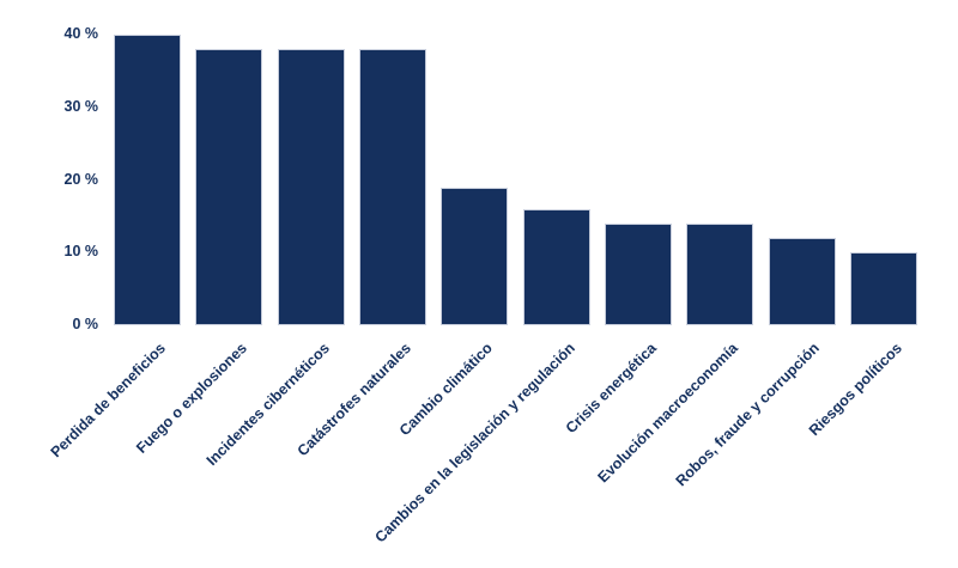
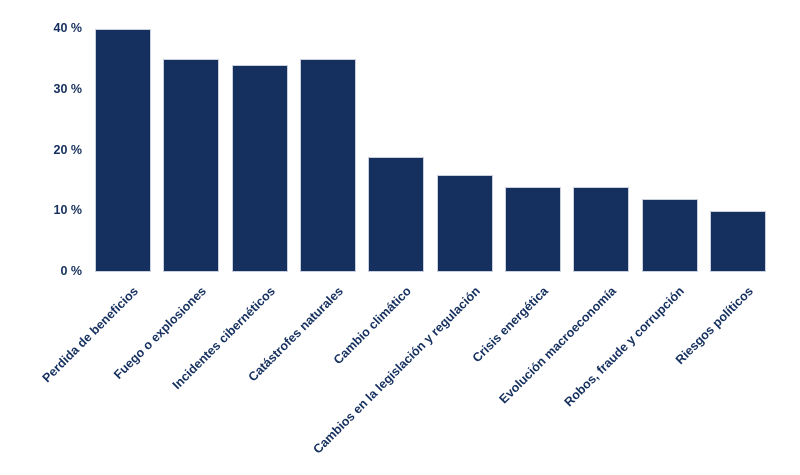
Fuego o explosiones: 38% -> 35%
Incidentes cibernéticos: 38% -> 34%
Catástrofes naturales: 38% -> 35%
